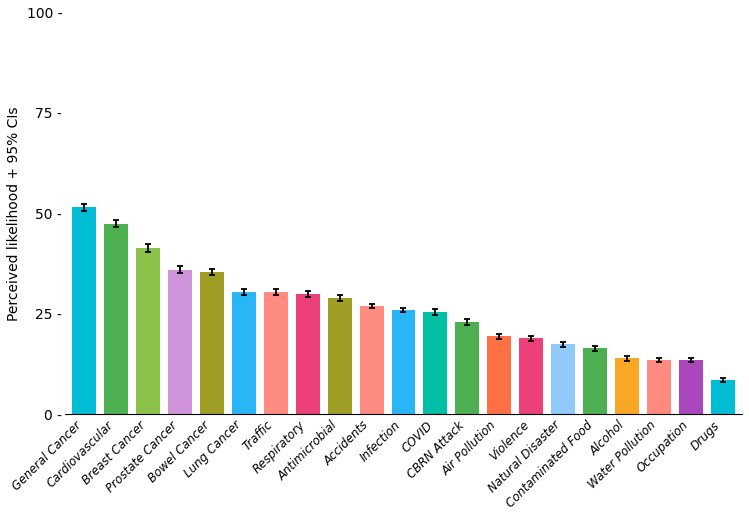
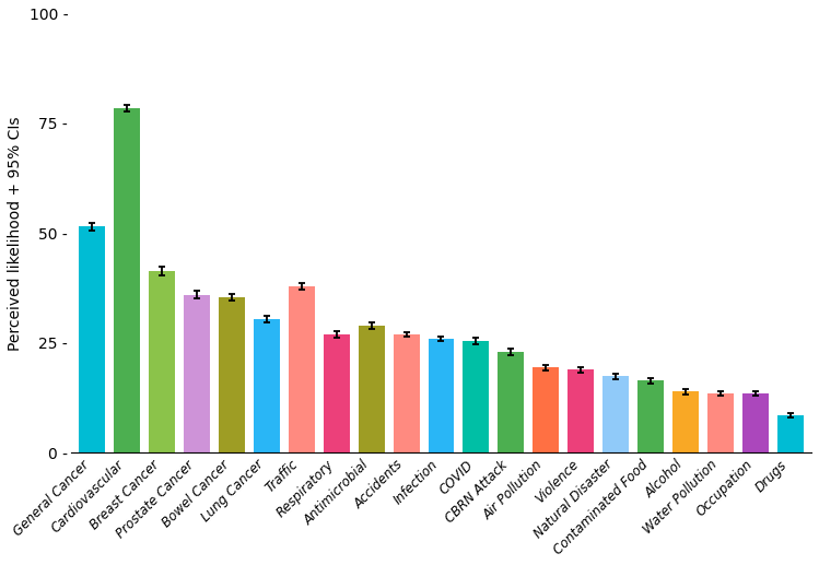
Cardiovascular: 47.5 - -> 78.5 -
Traffic: 30.5 - -> 38.0 -
Respiratory: 30.0 - -> 27.0 -
